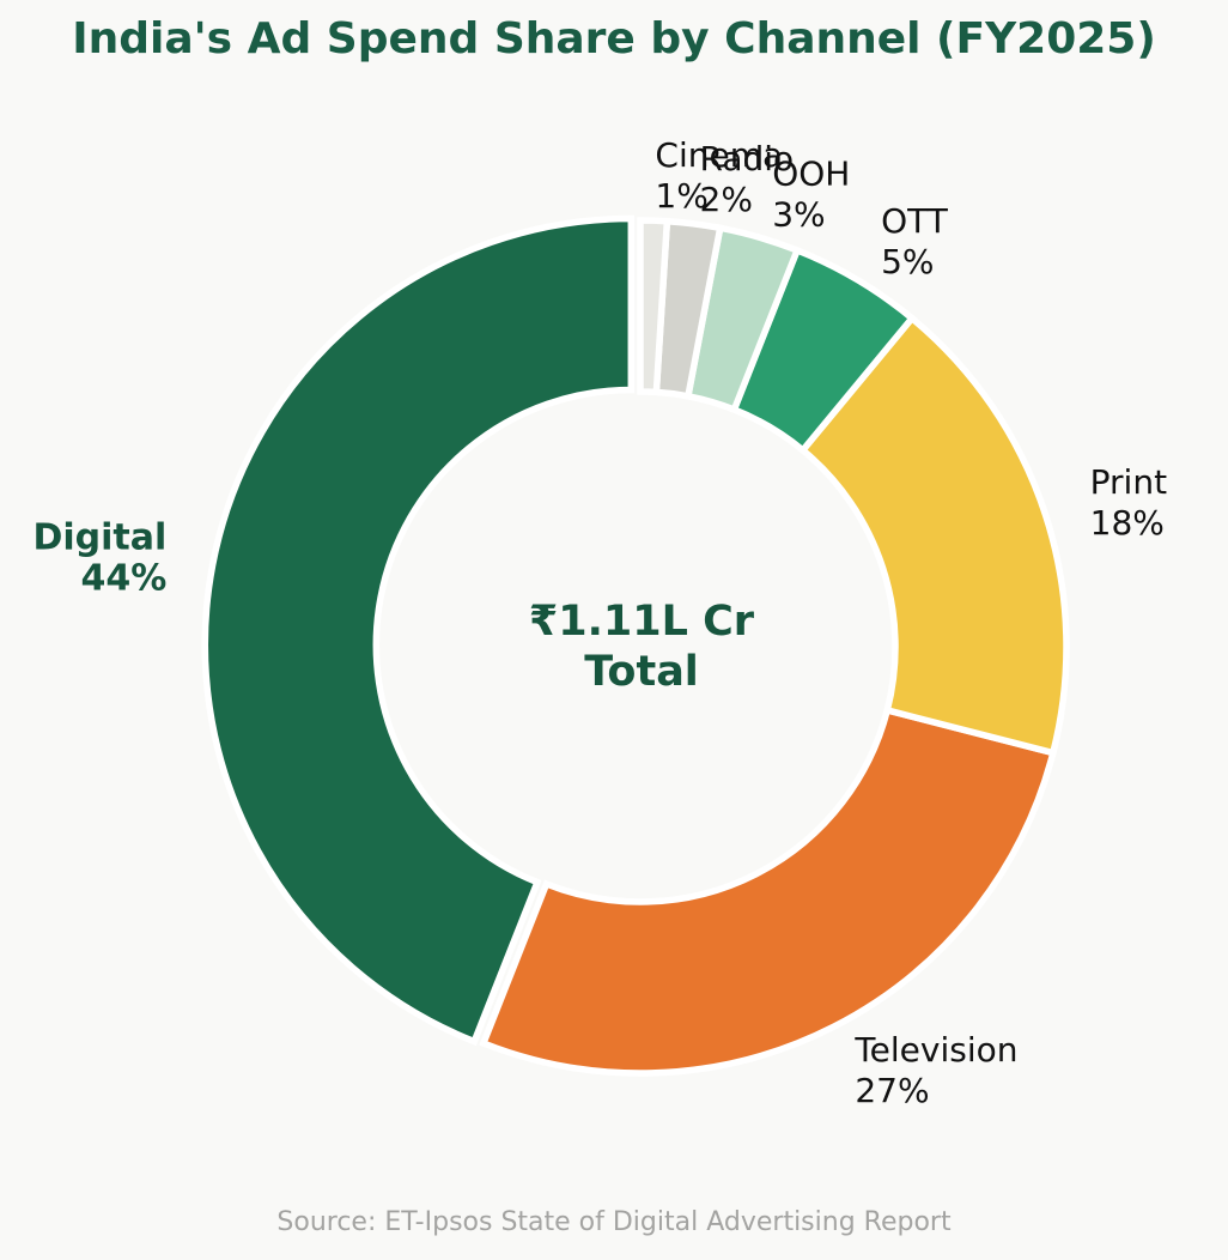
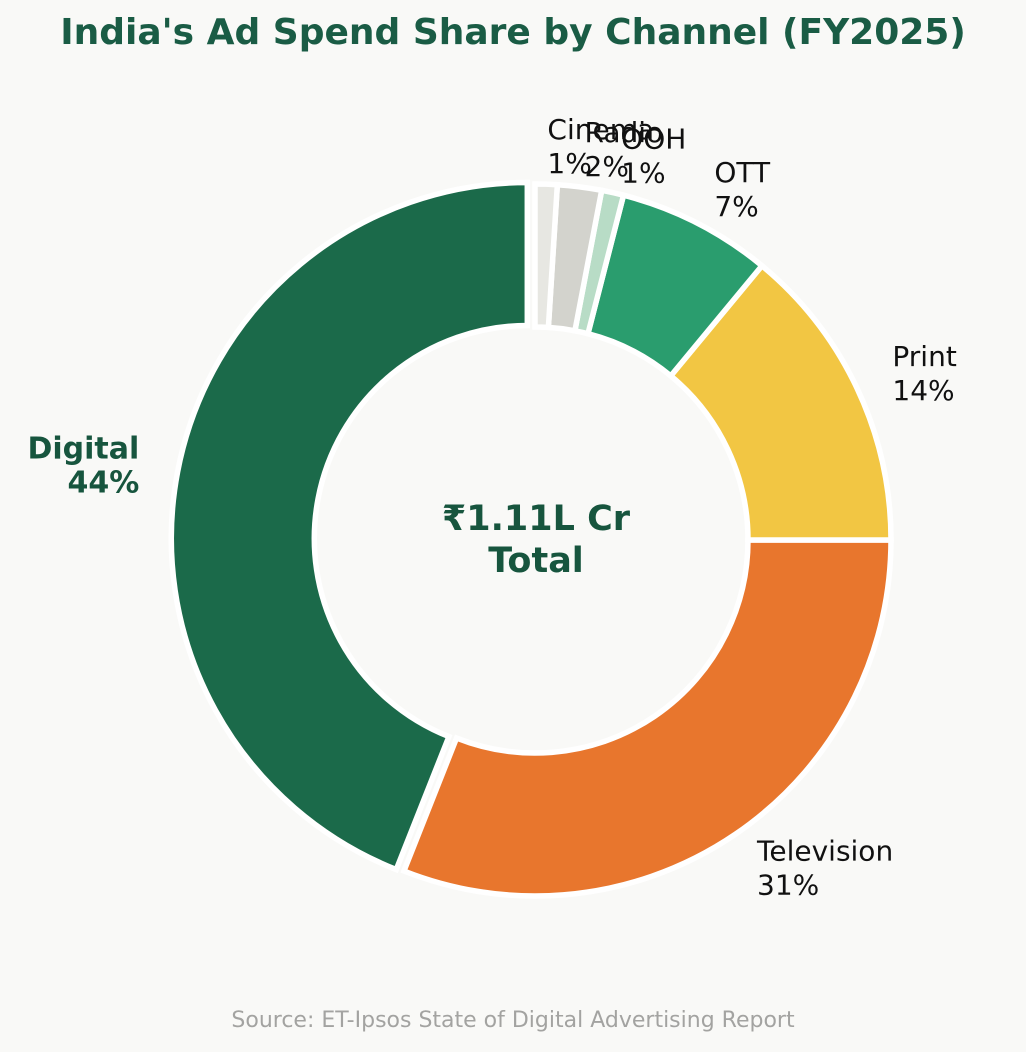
Television: 27% -> 31%
Print: 18% -> 14%
OTT: 5% -> 7%
OOH: 3% -> 1%
